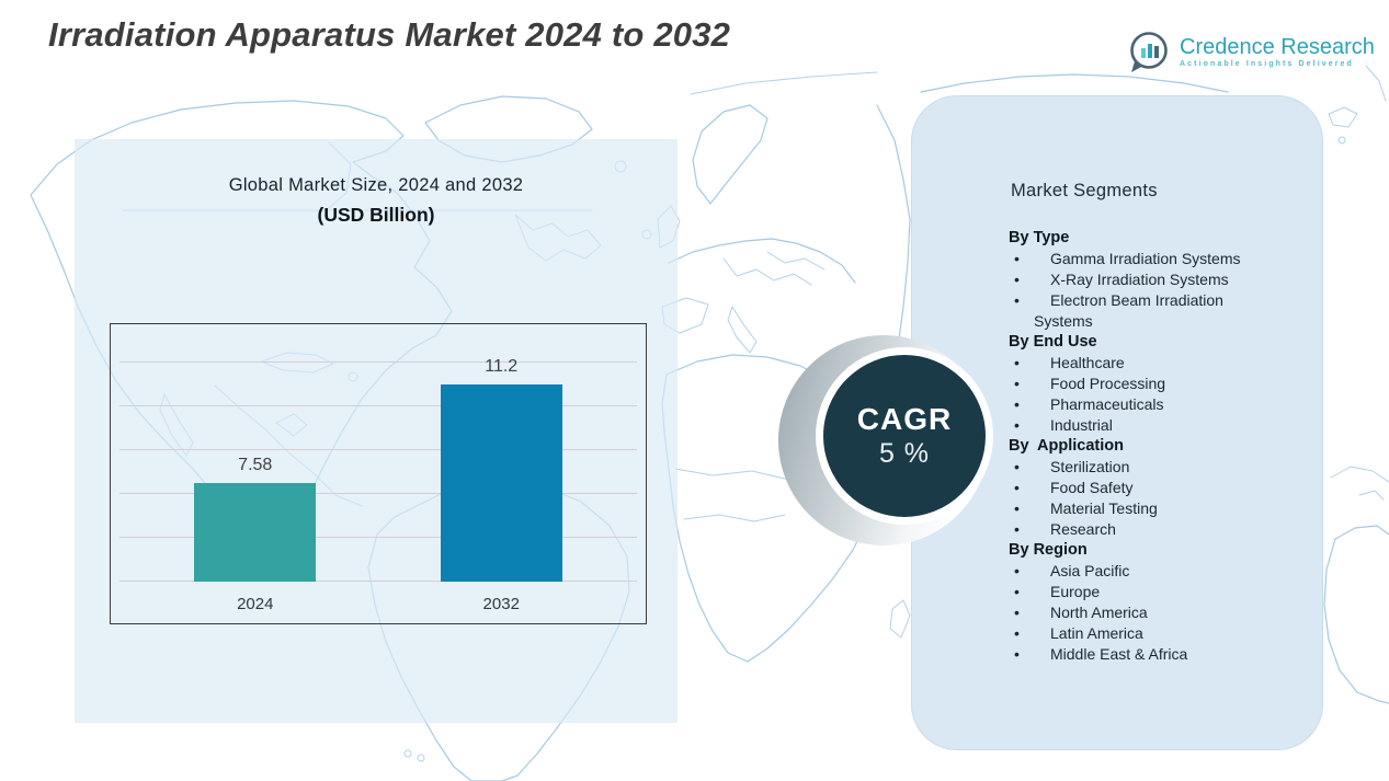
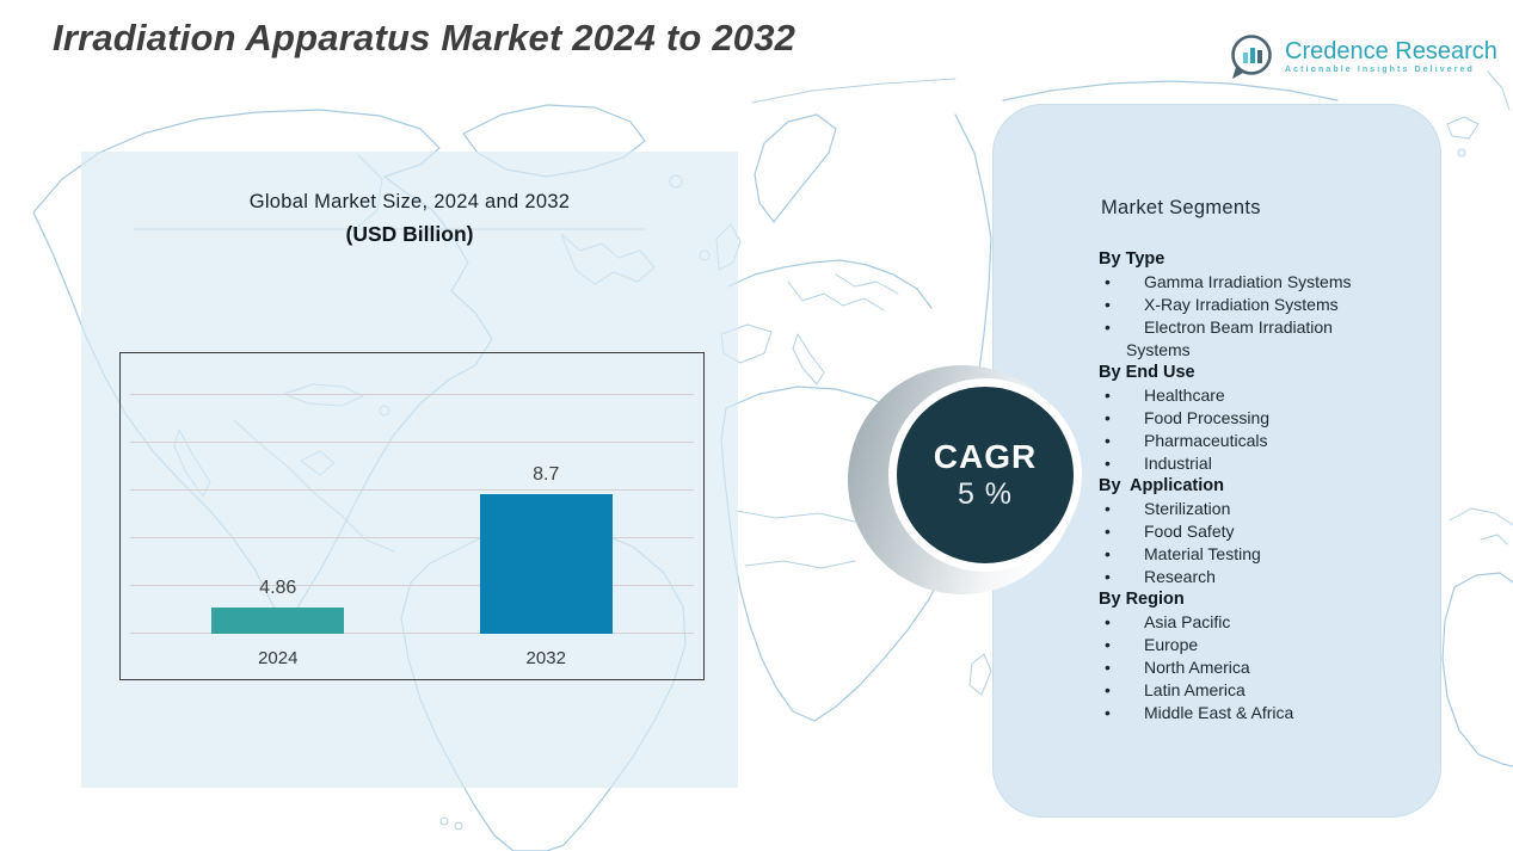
2024: 7.58 -> 4.86
2032: 11.2 -> 8.7
